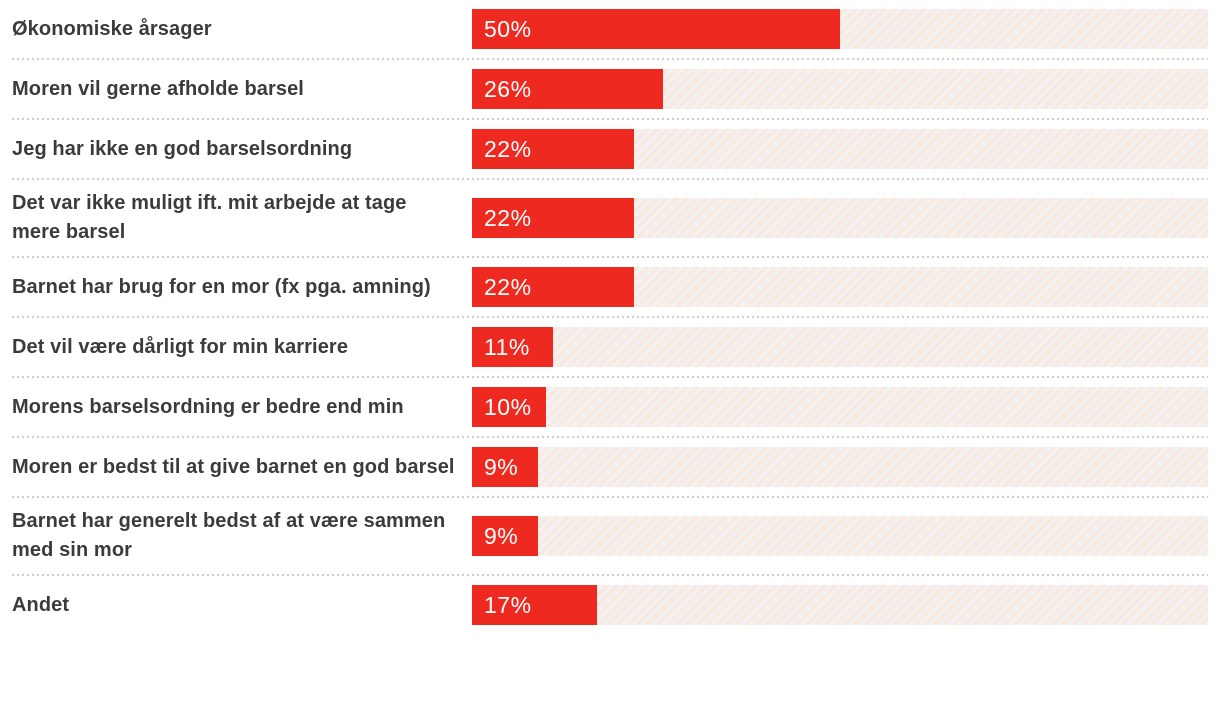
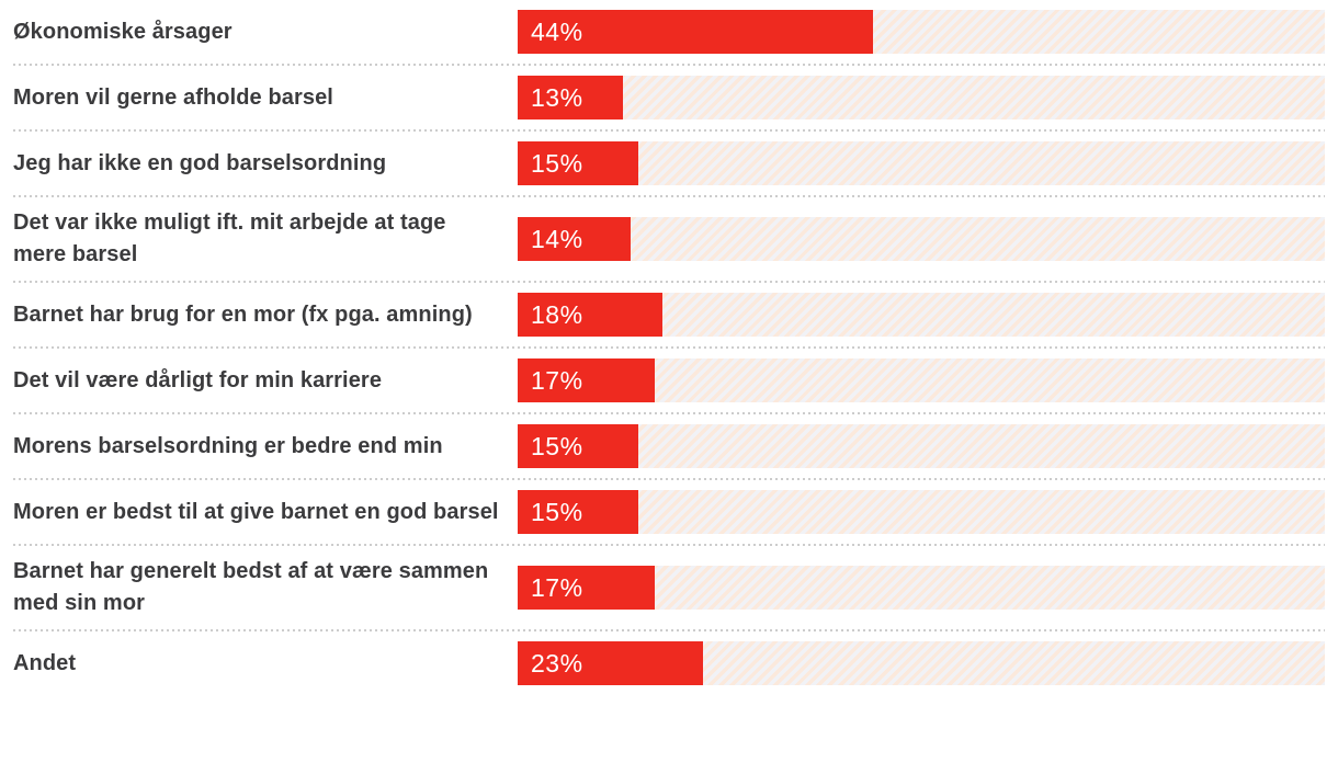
Økonomiske årsager: 50% -> 44%
Moren vil gerne afholde barsel: 26% -> 13%
Jeg har ikke en god barselsordning: 22% -> 15%
Det var ikke muligt ift. mit arbejde at tage mere barsel: 22% -> 14%
Barnet har brug for en mor (fx pga. amning): 22% -> 18%
Det vil være dårligt for min karriere: 11% -> 17%
Morens barselsordning er bedre end min: 10% -> 15%
Moren er bedst til at give barnet en god barsel: 9% -> 15%
Barnet har generelt bedst af at være sammen med sin mor: 9% -> 17%
Andet: 17% -> 23%
